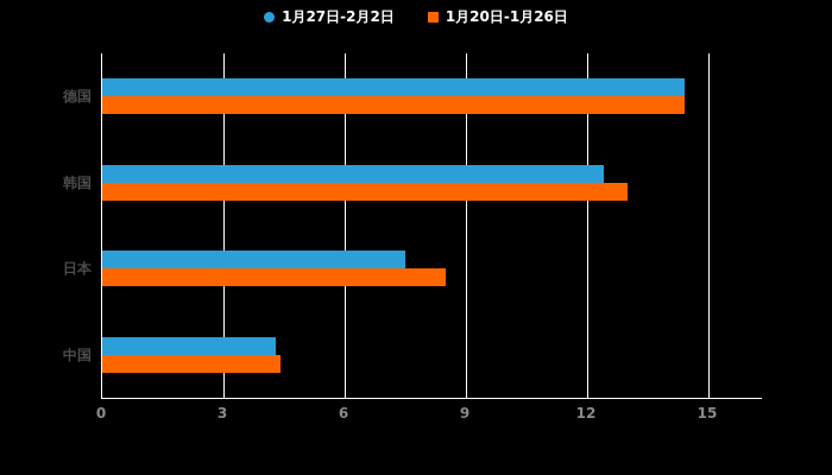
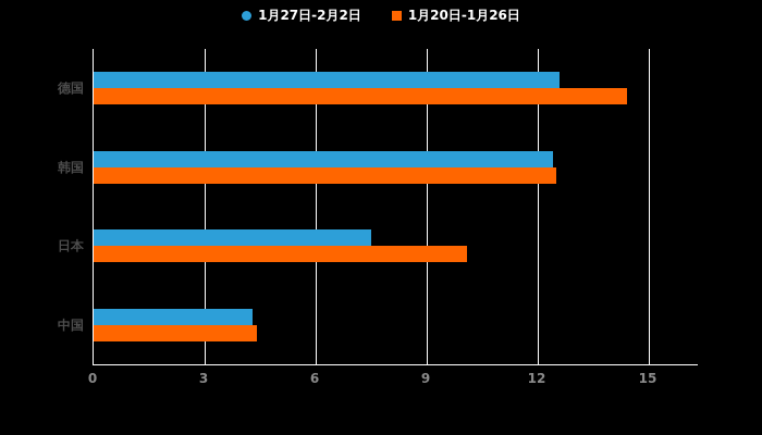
1月27日-2月2日/德国: 14.4 -> 12.6
1月20日-1月26日/韩国: 13.0 -> 12.5
1月20日-1月26日/日本: 8.5 -> 10.1
